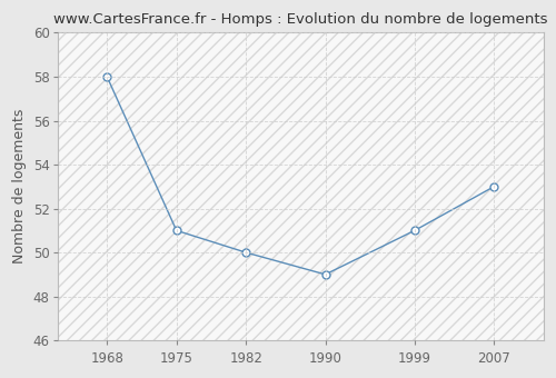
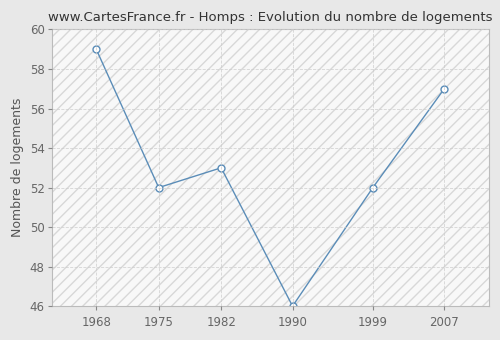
1968: 58 -> 59
1975: 51 -> 52
1982: 50 -> 53
1990: 49 -> 46
1999: 51 -> 52
2007: 53 -> 57
